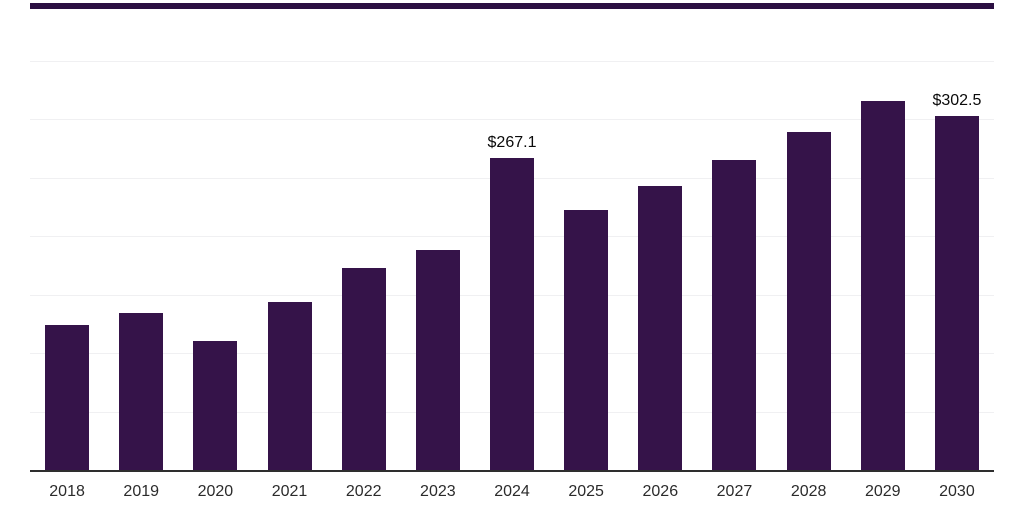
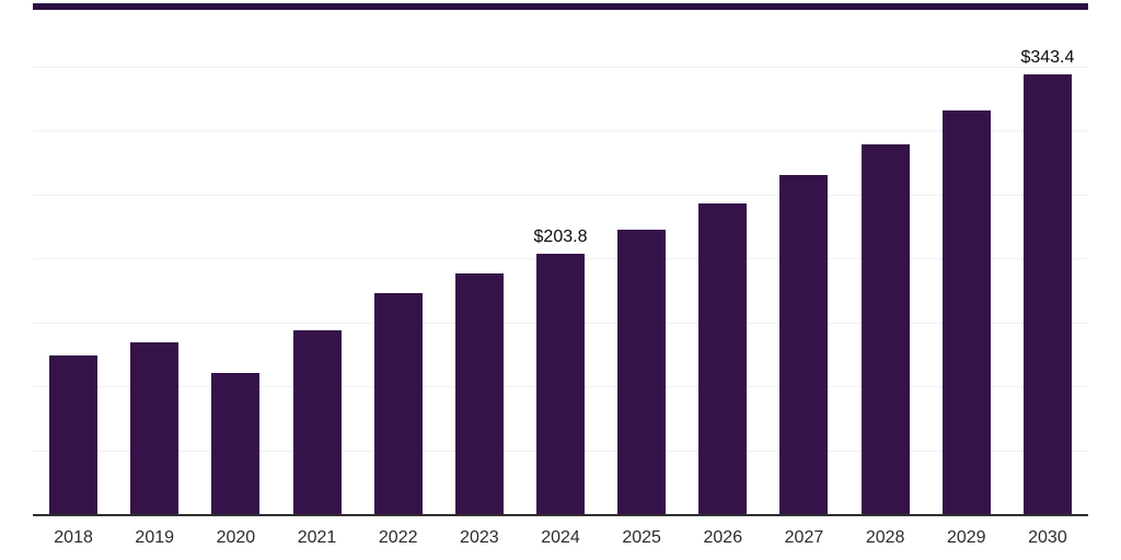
2024: $267.1 -> $203.8
2030: $302.5 -> $343.4
